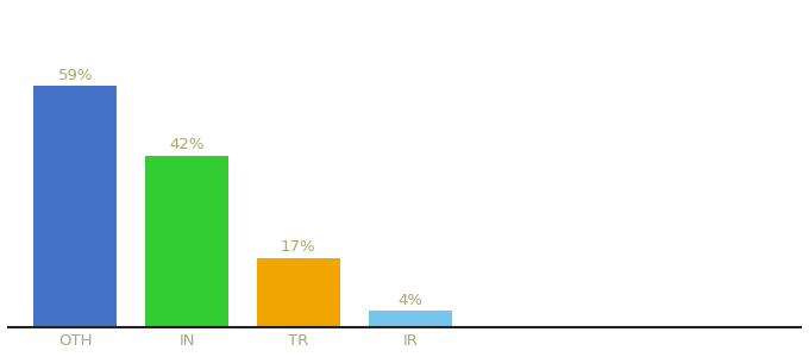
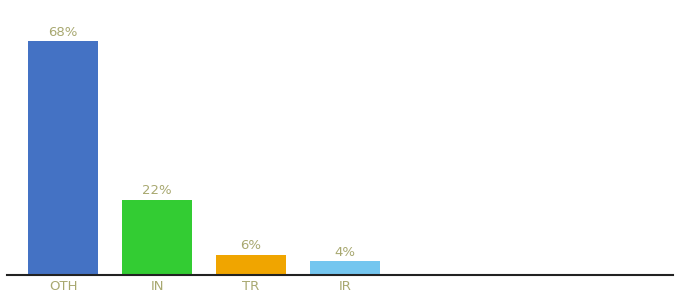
OTH: 59% -> 68%
IN: 42% -> 22%
TR: 17% -> 6%
